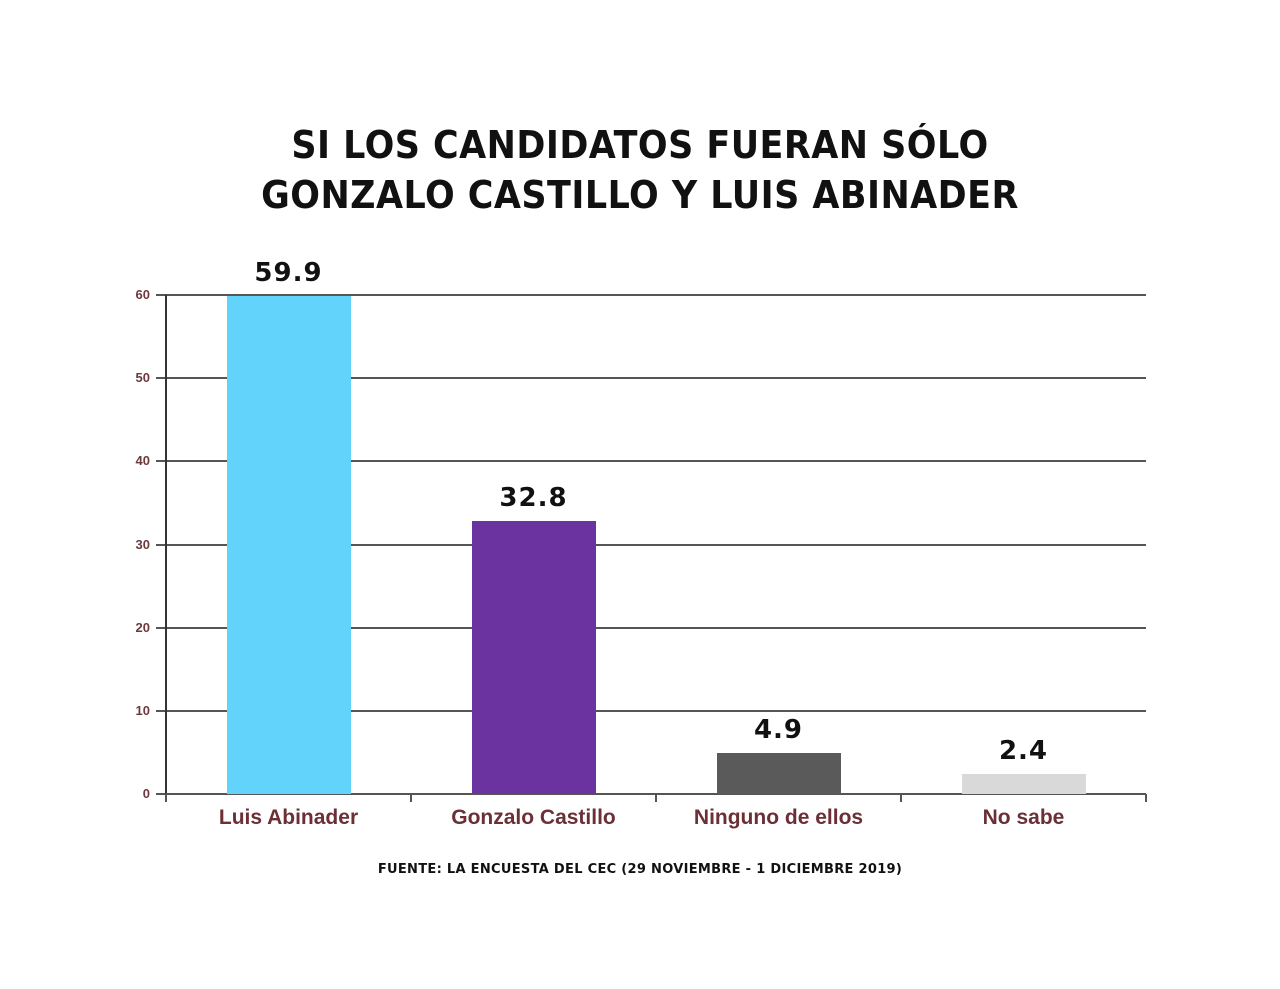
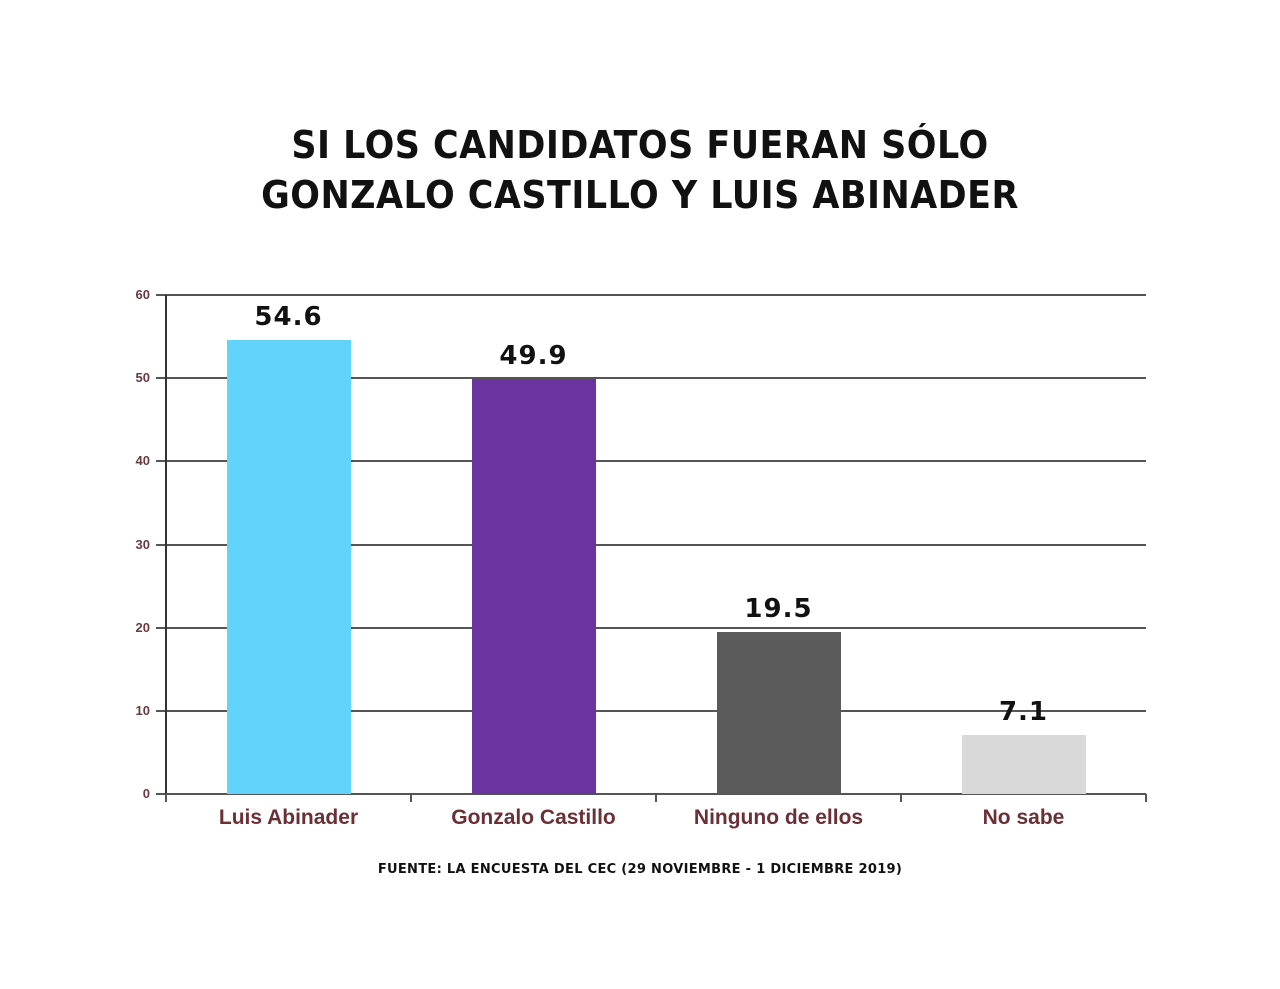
Luis Abinader: 59.9 -> 54.6
Gonzalo Castillo: 32.8 -> 49.9
Ninguno de ellos: 4.9 -> 19.5
No sabe: 2.4 -> 7.1
